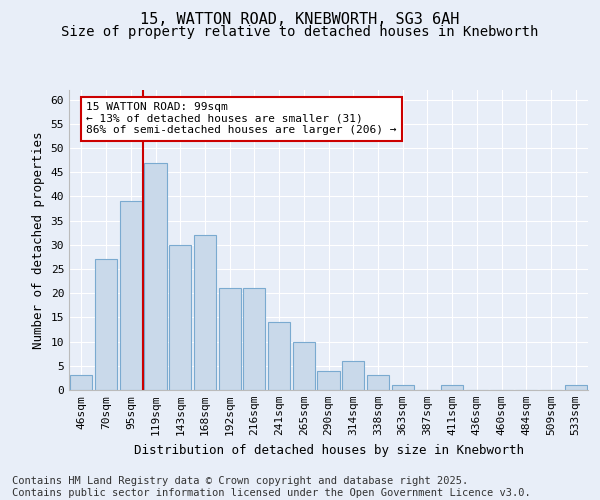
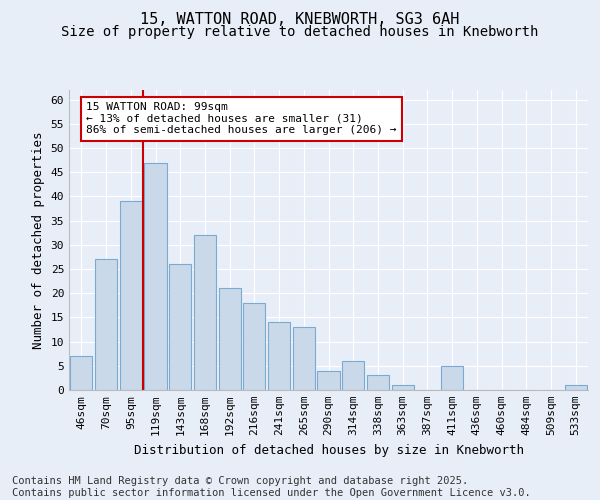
46sqm: 3 -> 7
143sqm: 30 -> 26
216sqm: 21 -> 18
265sqm: 10 -> 13
411sqm: 1 -> 5
